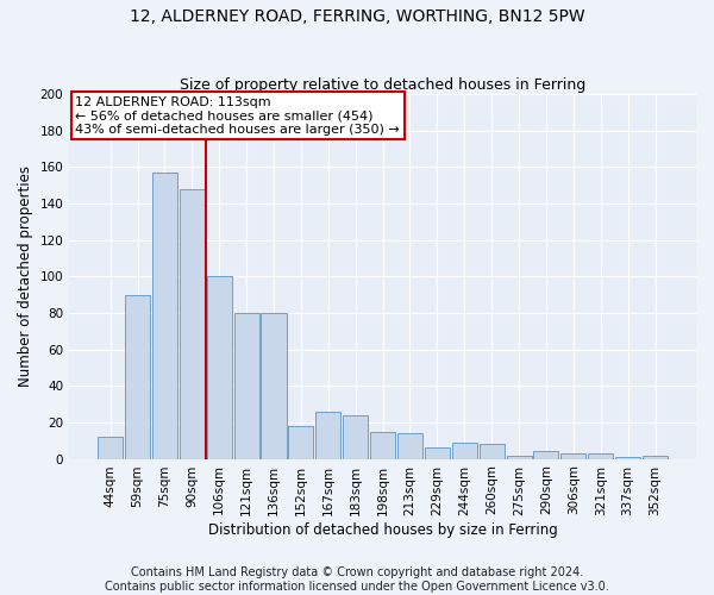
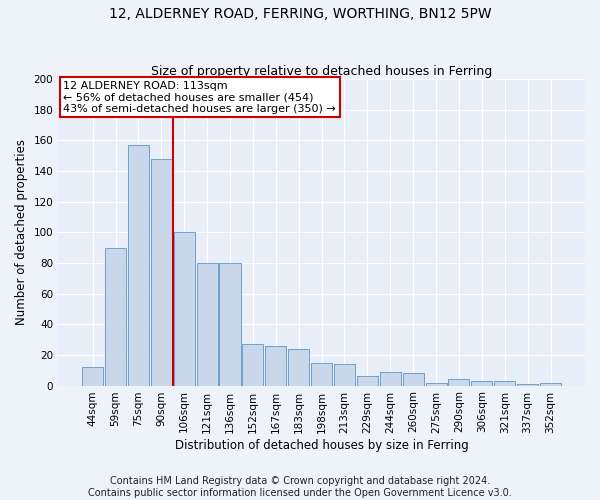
152sqm: 18 -> 27
